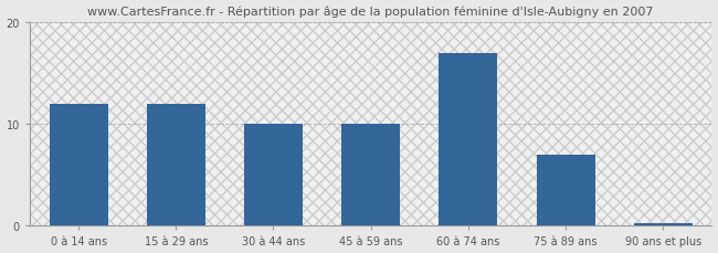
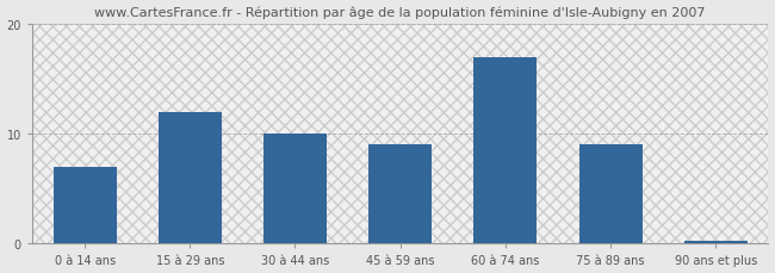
0 à 14 ans: 12.0 -> 7.0
45 à 59 ans: 10.0 -> 9.0
75 à 89 ans: 7.0 -> 9.0
